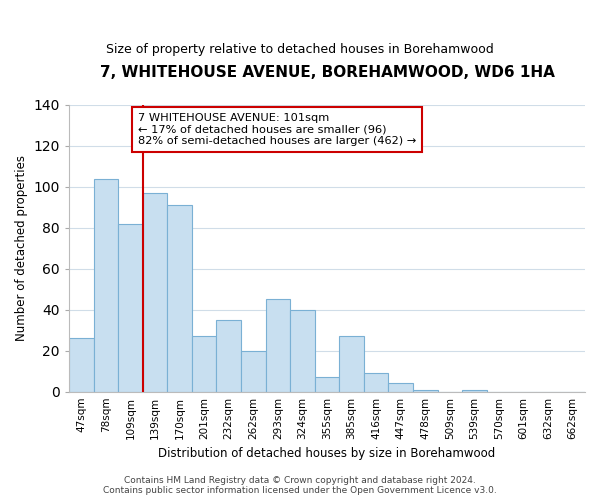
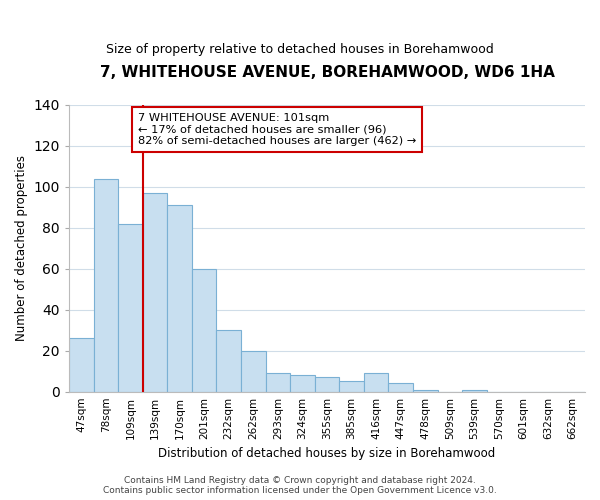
201sqm: 27 -> 60
232sqm: 35 -> 30
293sqm: 45 -> 9
324sqm: 40 -> 8
385sqm: 27 -> 5
